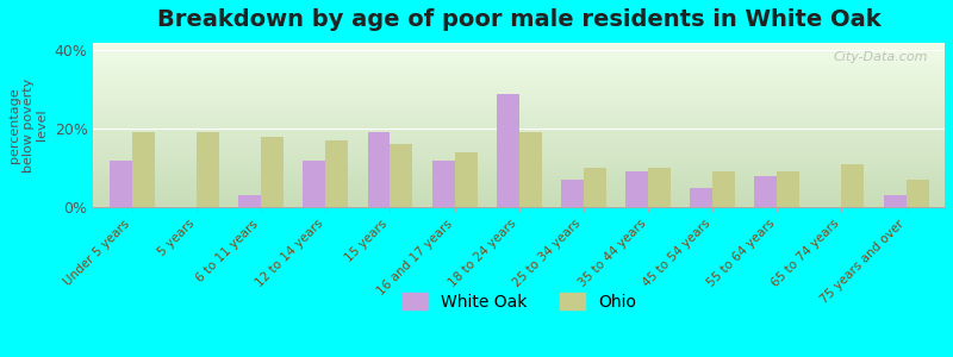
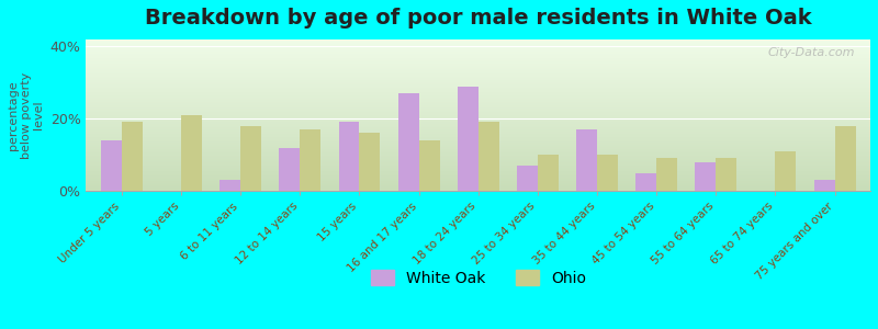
White Oak/Under 5 years: 12% -> 14%
Ohio/5 years: 19% -> 21%
White Oak/16 and 17 years: 12% -> 27%
White Oak/35 to 44 years: 9% -> 17%
Ohio/75 years and over: 7% -> 18%
